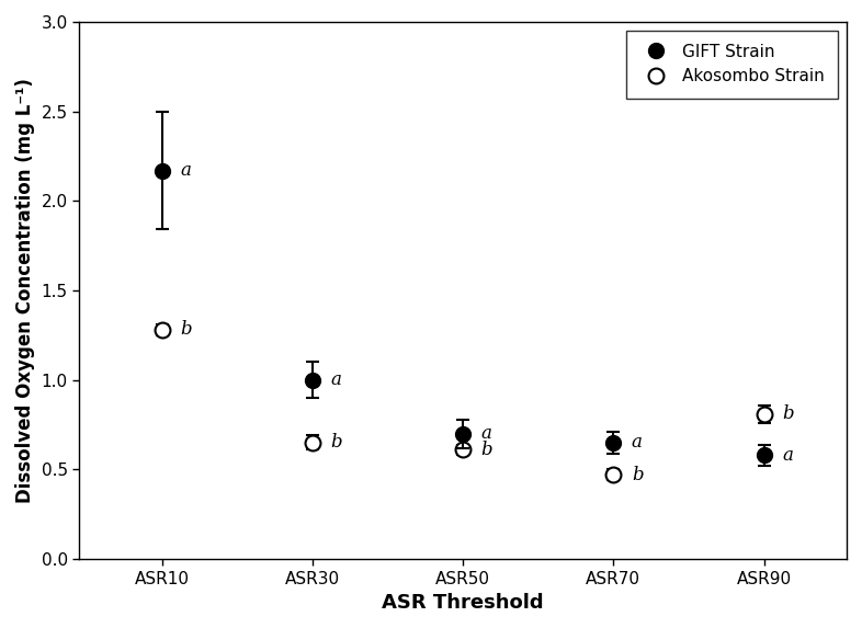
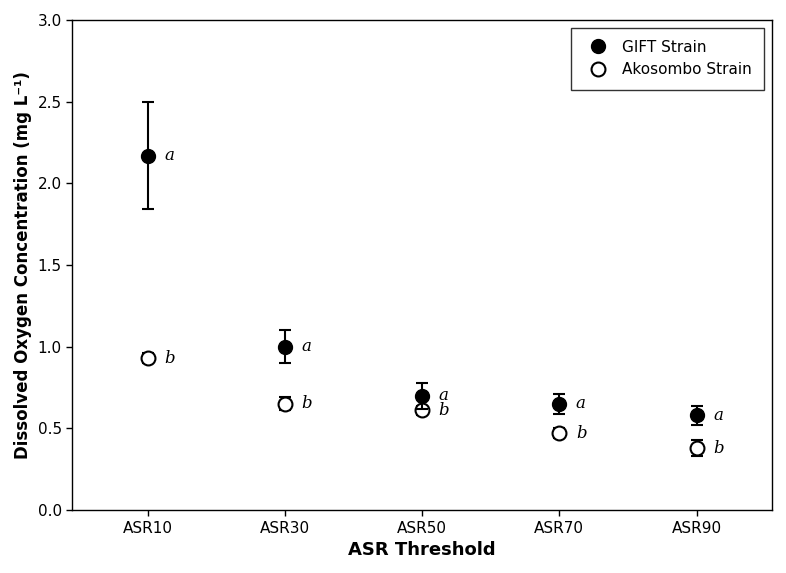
Akosombo Strain/ASR10: 1.28 -> 0.93
Akosombo Strain/ASR90: 0.81 -> 0.38
